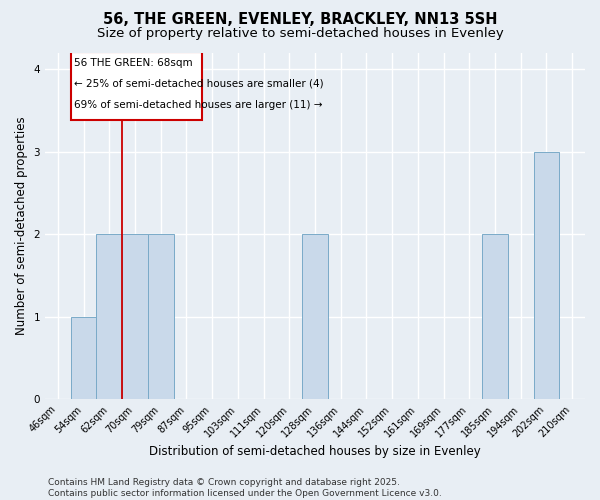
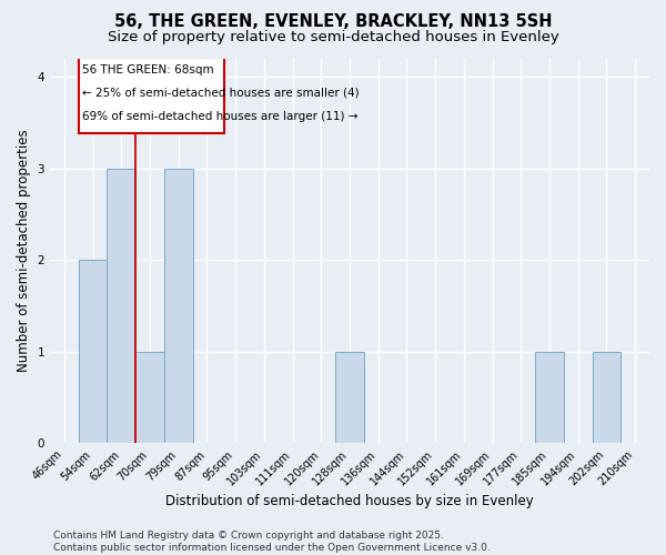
54sqm: 1 -> 2
62sqm: 2 -> 3
70sqm: 2 -> 1
79sqm: 2 -> 3
128sqm: 2 -> 1
185sqm: 2 -> 1
202sqm: 3 -> 1
